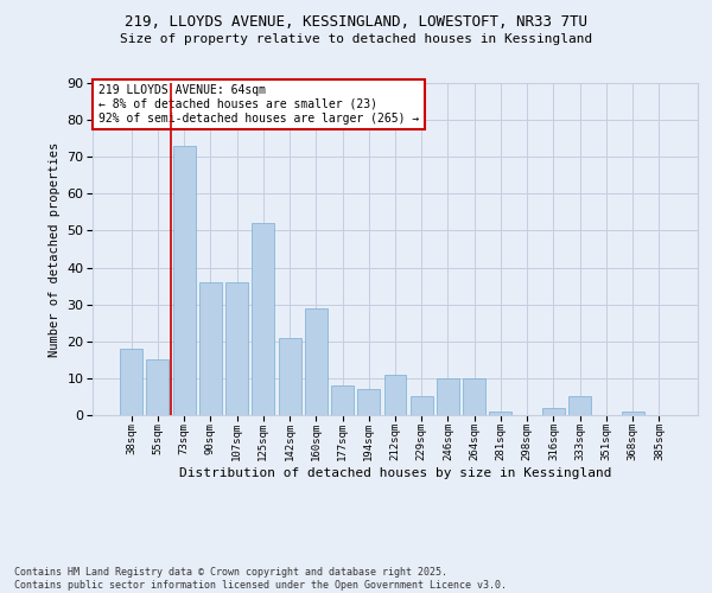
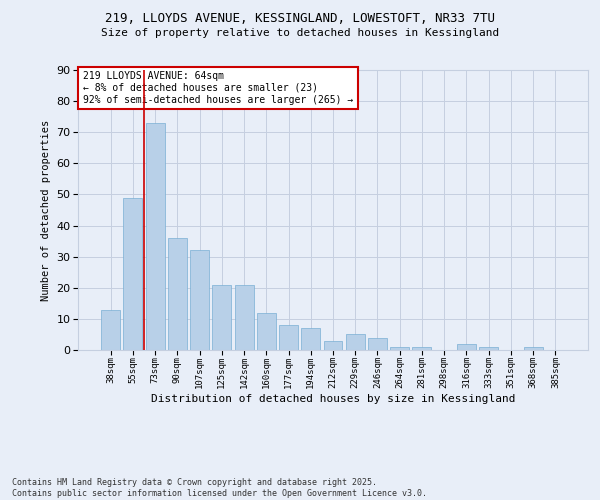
38sqm: 18 -> 13
55sqm: 15 -> 49
107sqm: 36 -> 32
125sqm: 52 -> 21
160sqm: 29 -> 12
212sqm: 11 -> 3
246sqm: 10 -> 4
264sqm: 10 -> 1
333sqm: 5 -> 1
